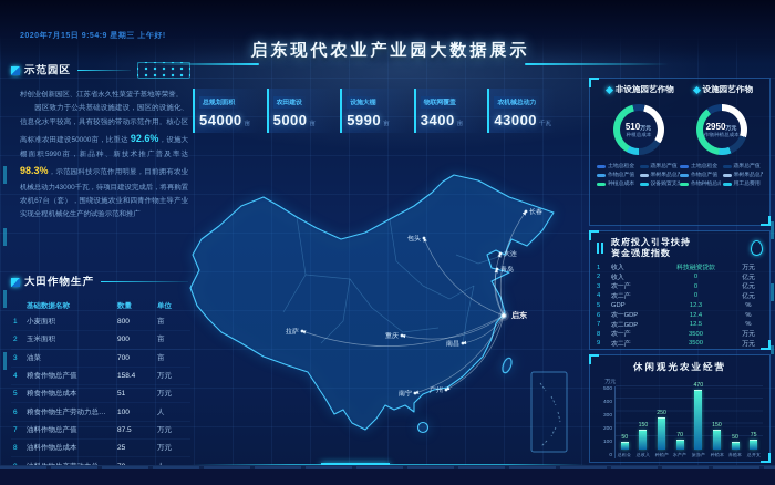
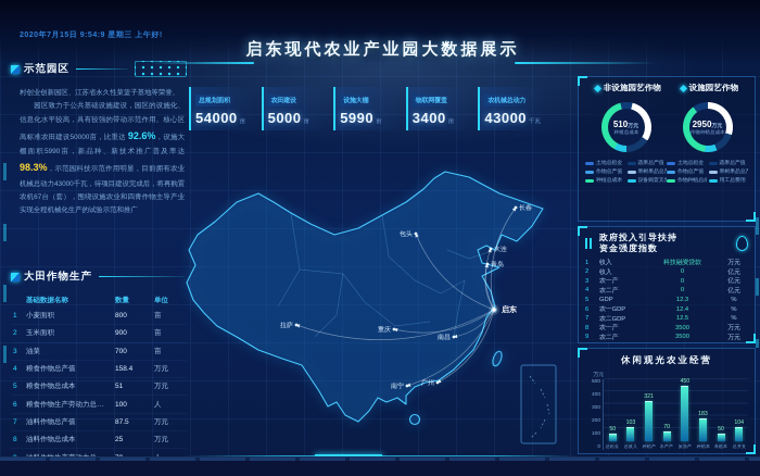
休闲观光农业经营/总收入: 150 -> 103
休闲观光农业经营/种植产: 250 -> 321
休闲观光农业经营/旅游产: 470 -> 450
休闲观光农业经营/种植本: 150 -> 183
休闲观光农业经营/总开支: 75 -> 104
